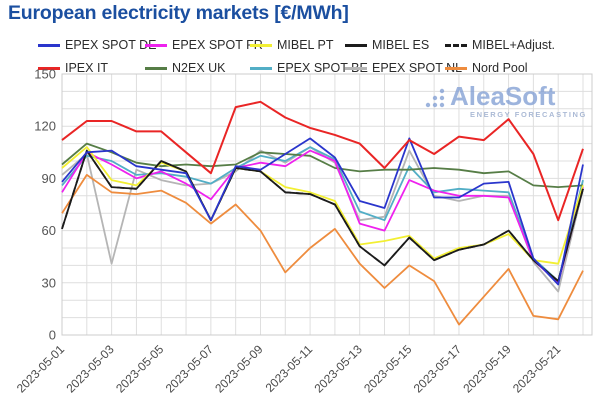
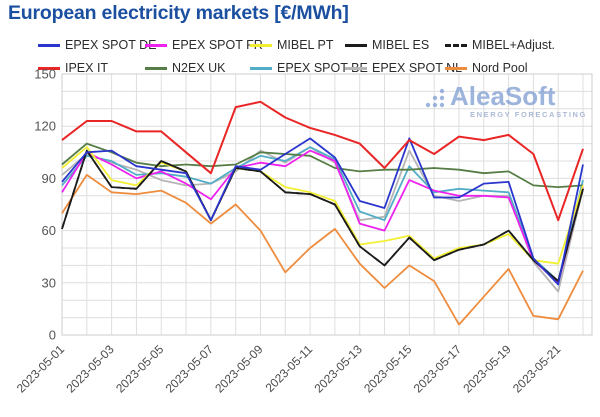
EPEX SPOT NL/2023-05-03: 41 -> 99
IPEX IT/2023-05-19: 124 -> 115
